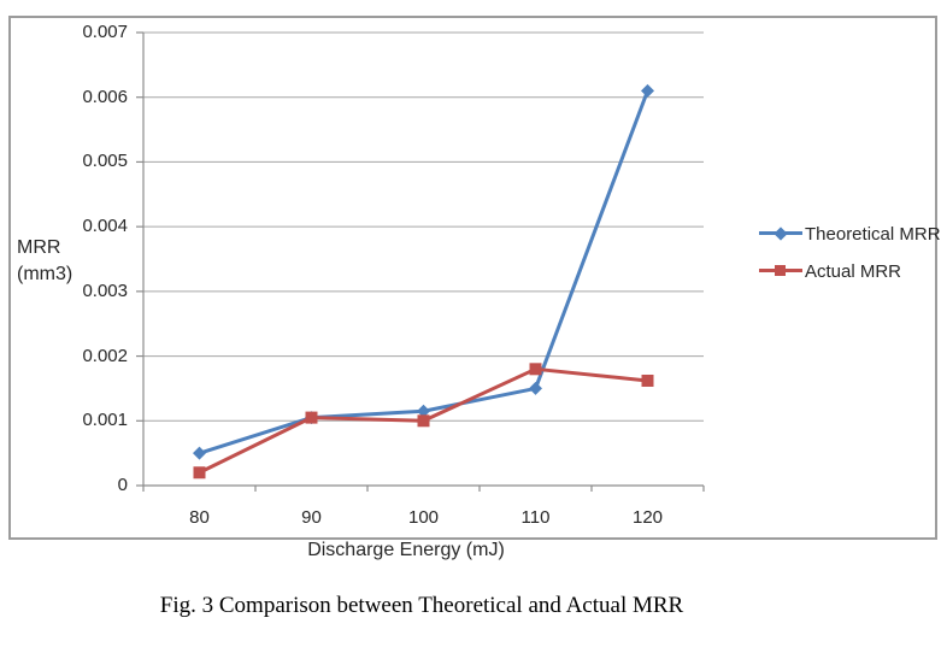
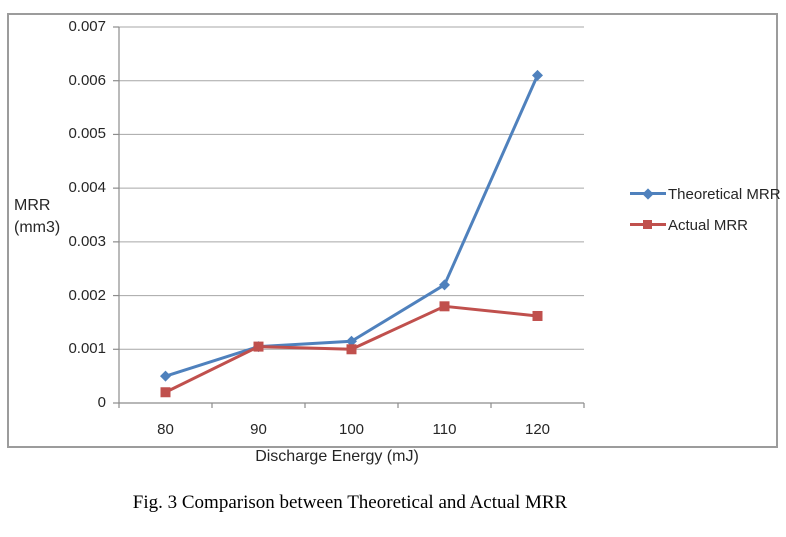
Theoretical MRR/110: 0.0015 -> 0.0022
